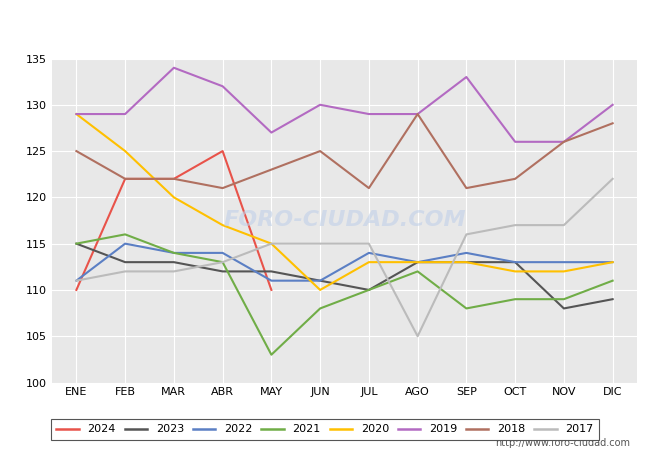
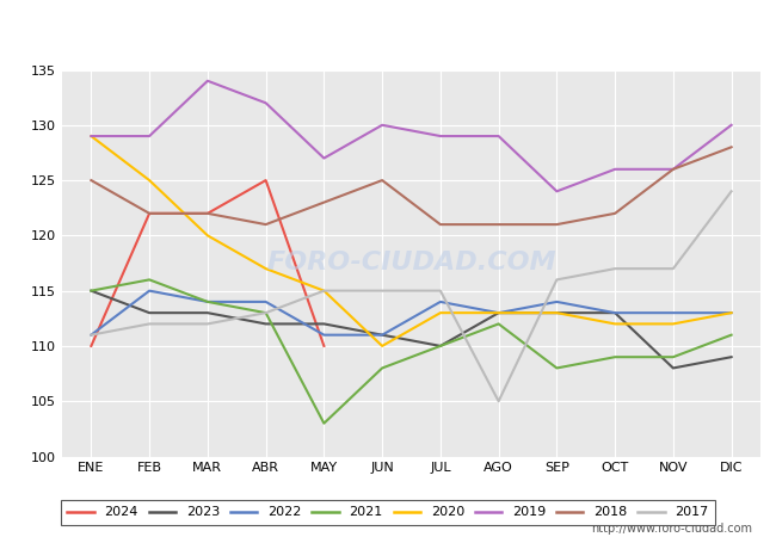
2018/AGO: 129 -> 121
2019/SEP: 133 -> 124
2017/DIC: 122 -> 124
